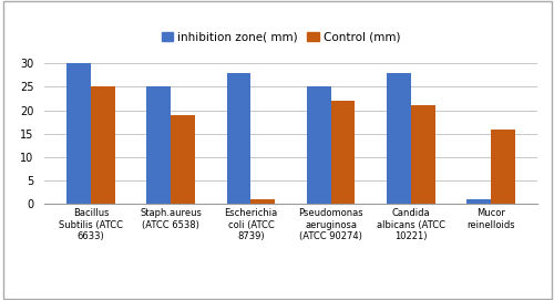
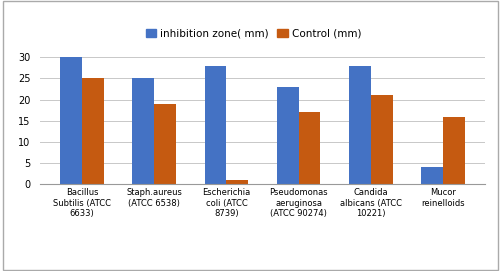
inhibition zone( mm)/Pseudomonas aeruginosa (ATCC 90274): 25 -> 23
Control (mm)/Pseudomonas aeruginosa (ATCC 90274): 22 -> 17
inhibition zone( mm)/Mucor reinelloids: 1 -> 4
